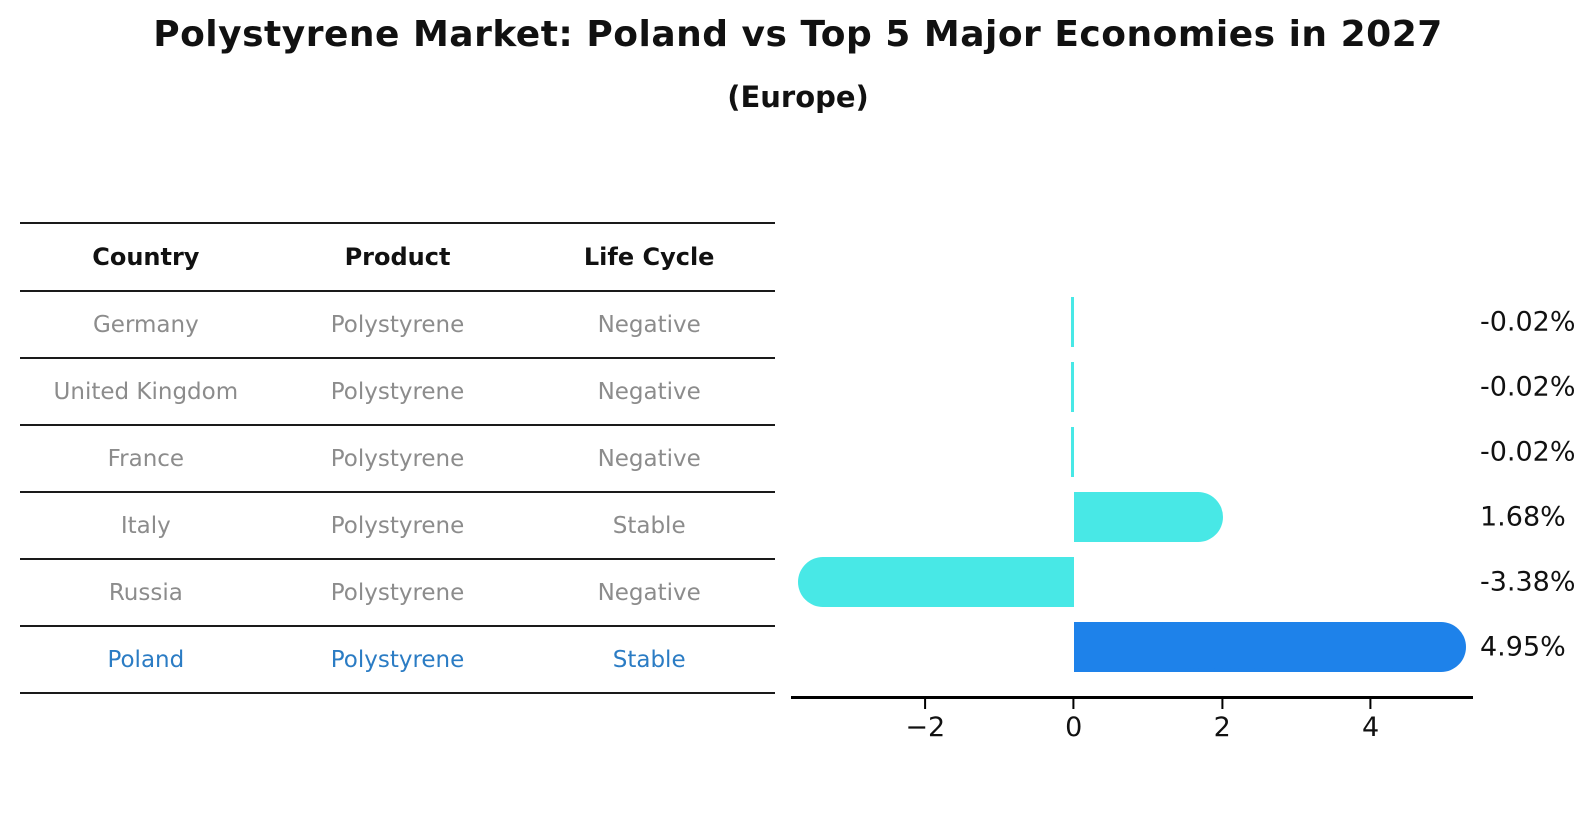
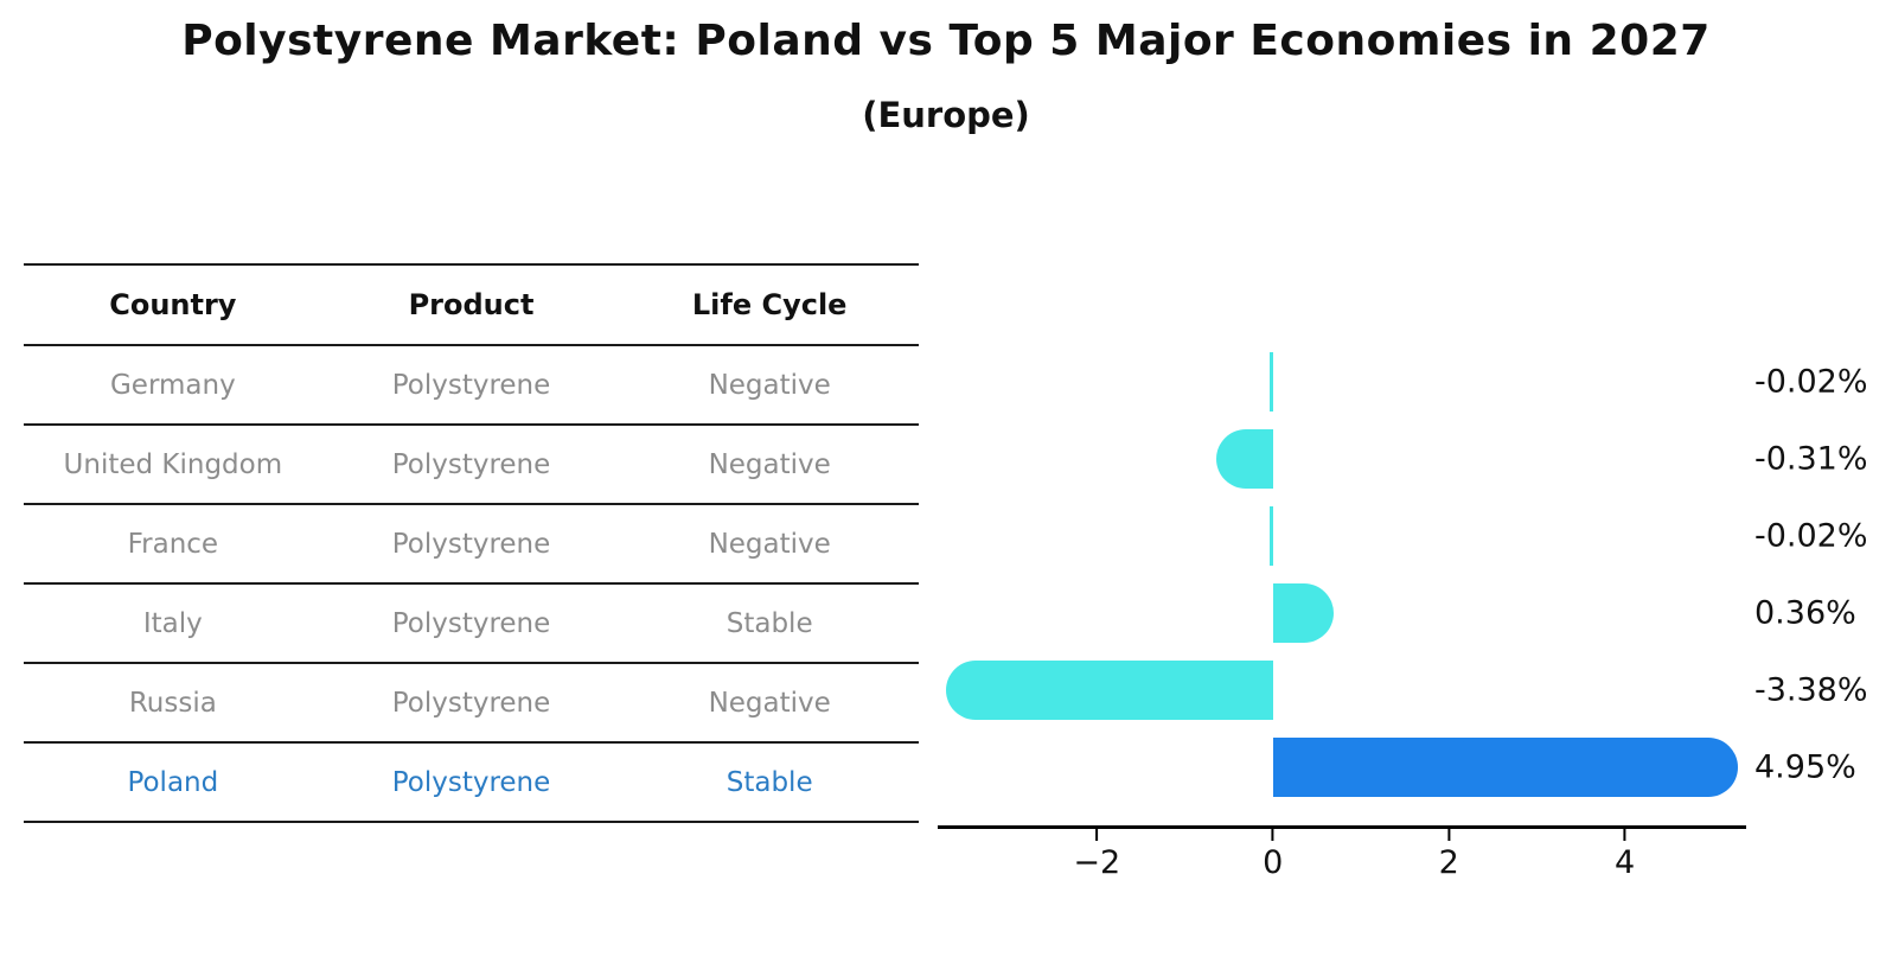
United Kingdom: -0.02% -> -0.31%
Italy: 1.68% -> 0.36%
